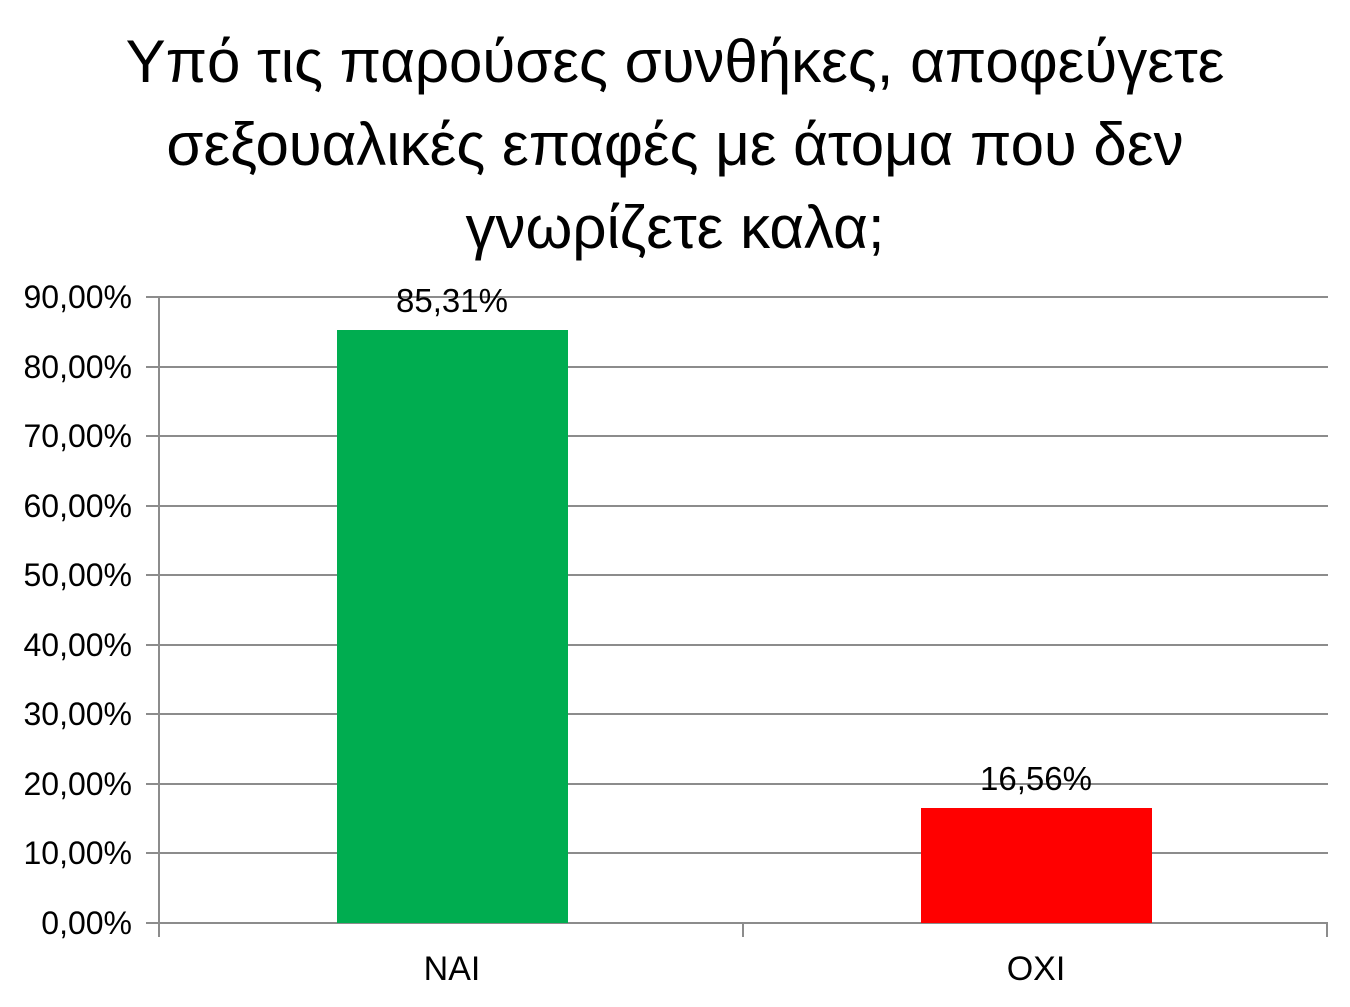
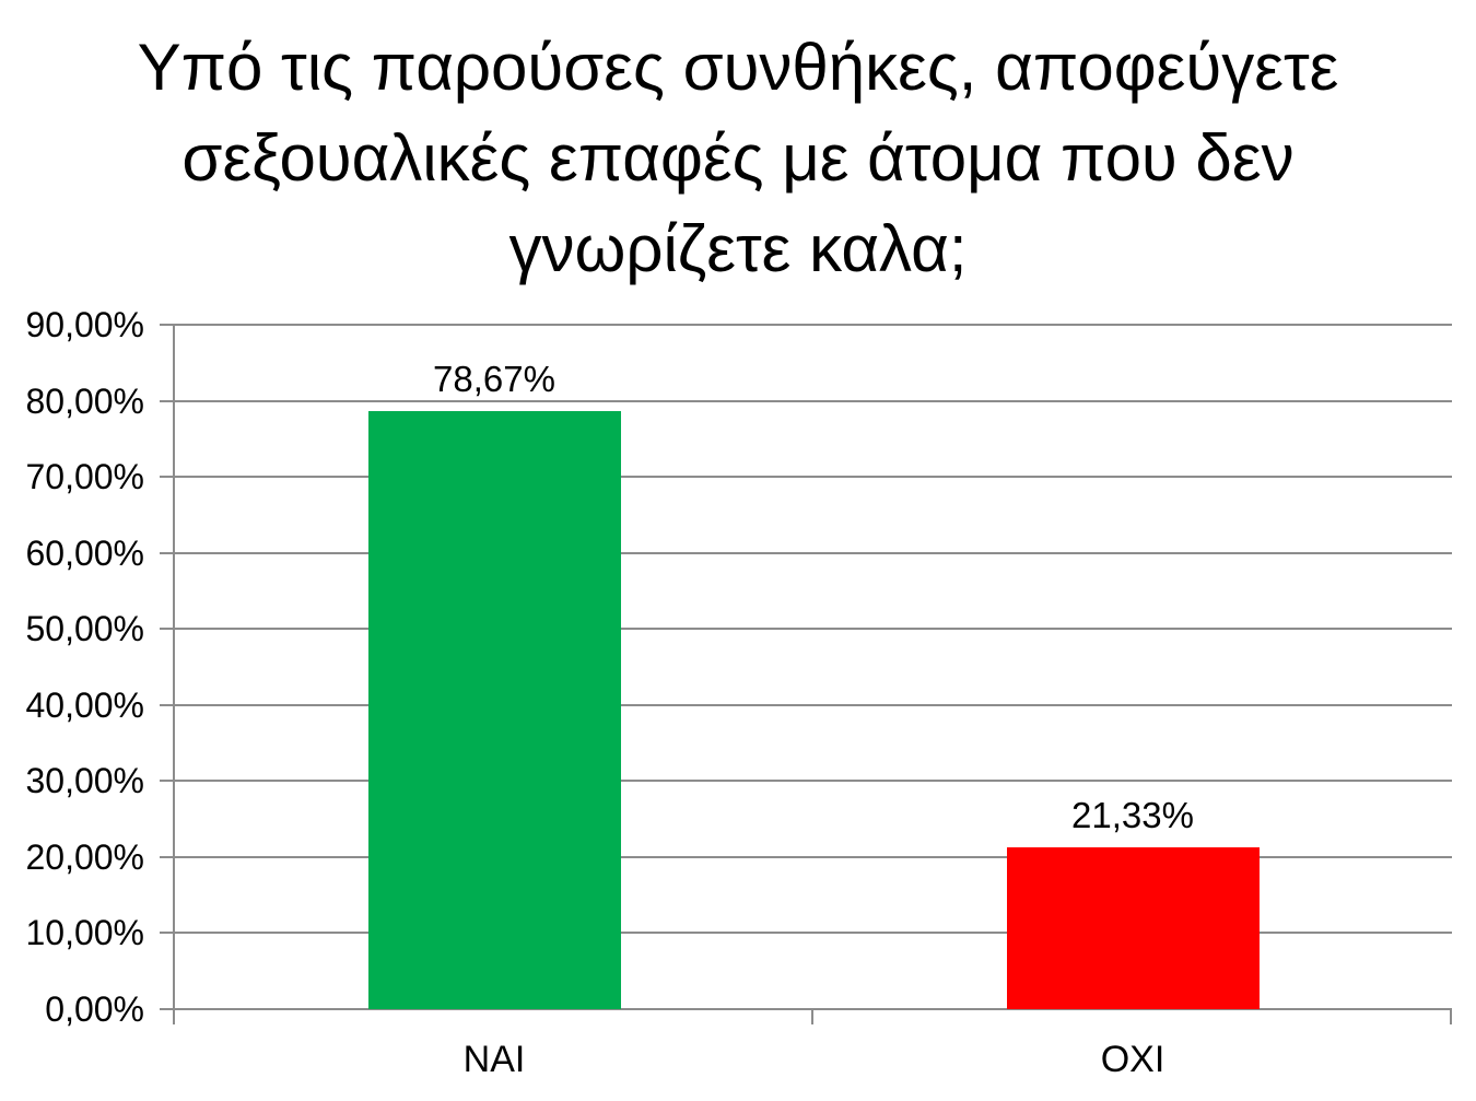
ΝΑΙ: 85,31% -> 78,67%
ΟΧΙ: 16,56% -> 21,33%
